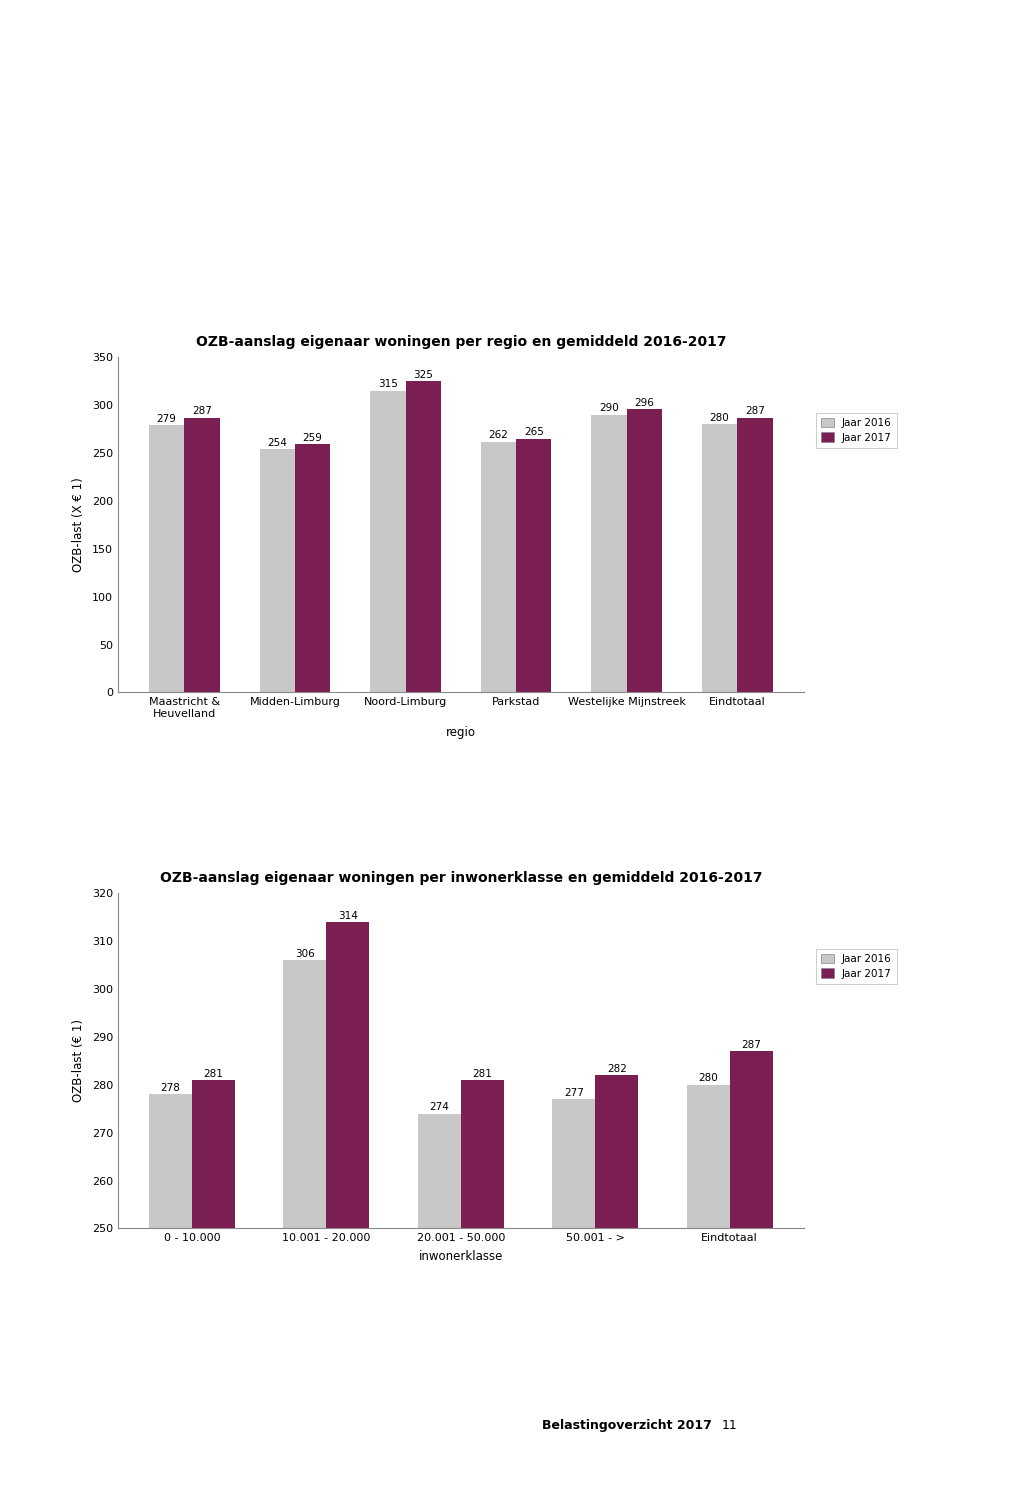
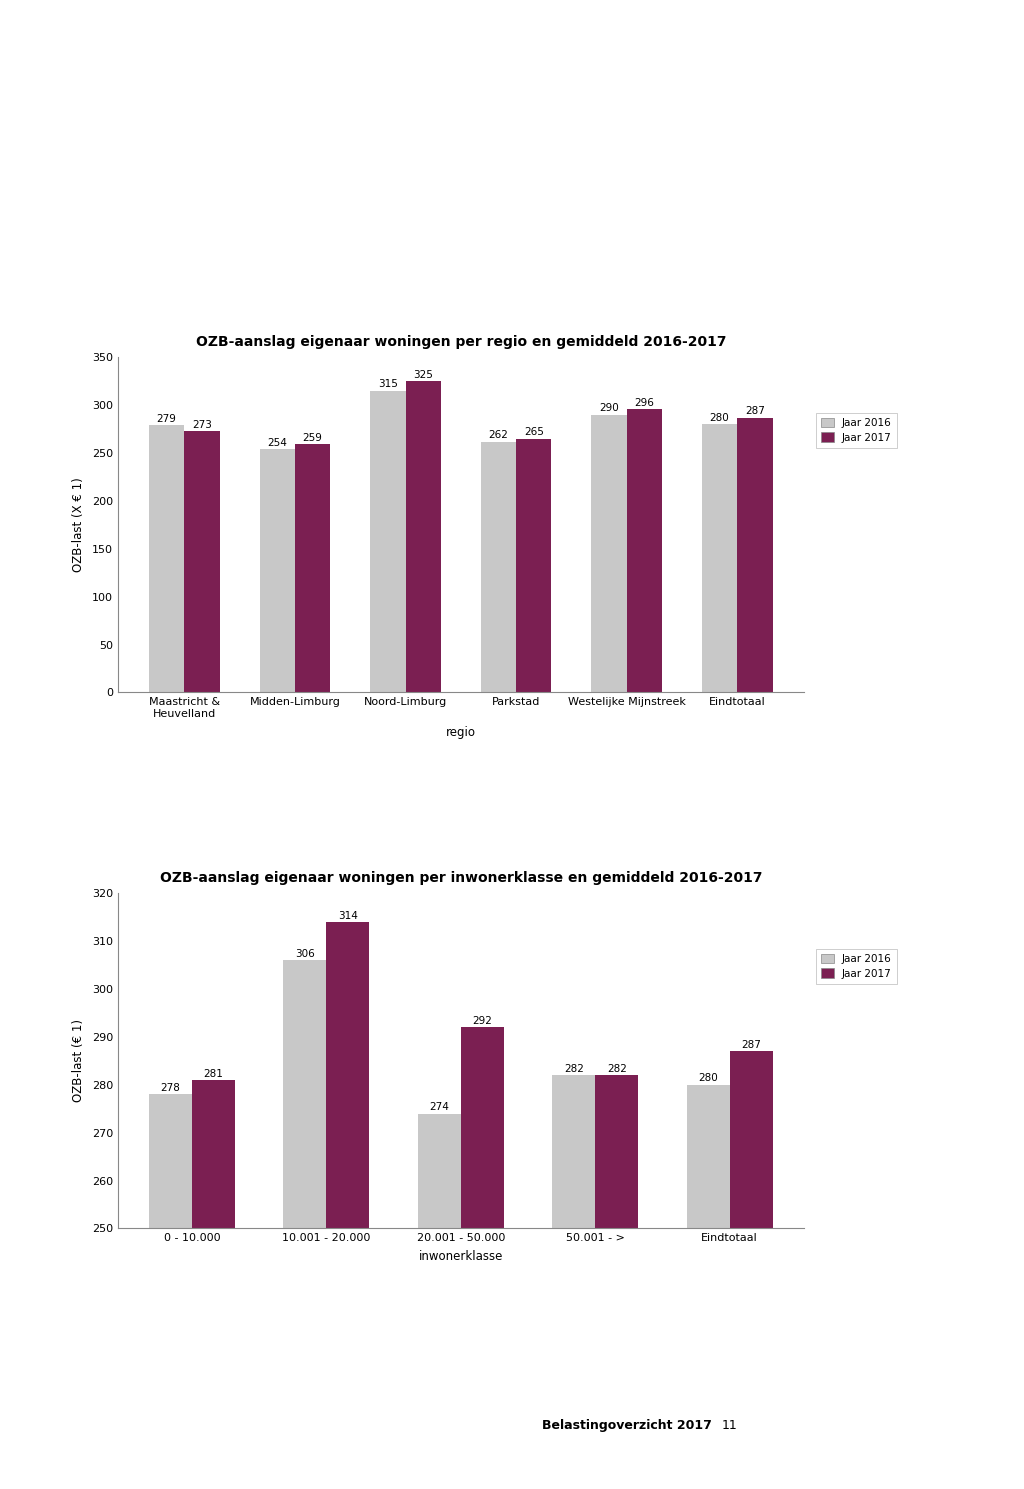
Jaar 2017/Maastricht & Heuvelland: 287 -> 273
Jaar 2017/20.001 - 50.000: 281 -> 292
Jaar 2016/50.001 - >: 277 -> 282
